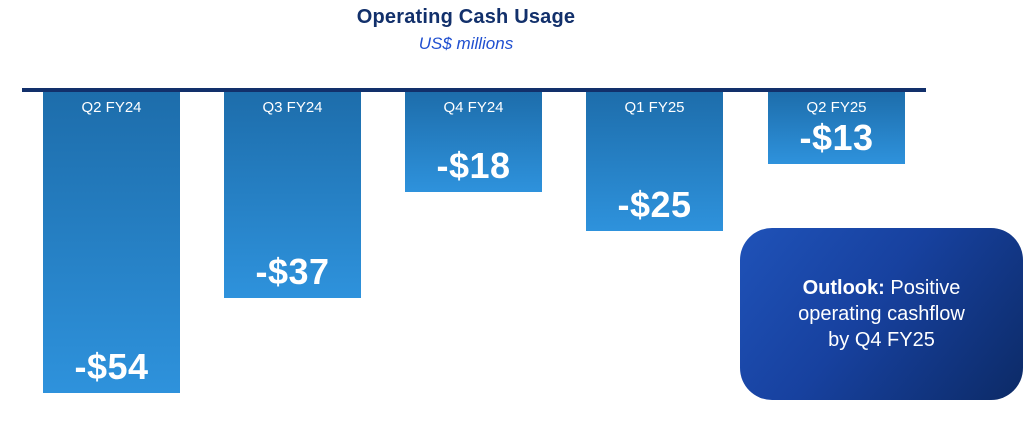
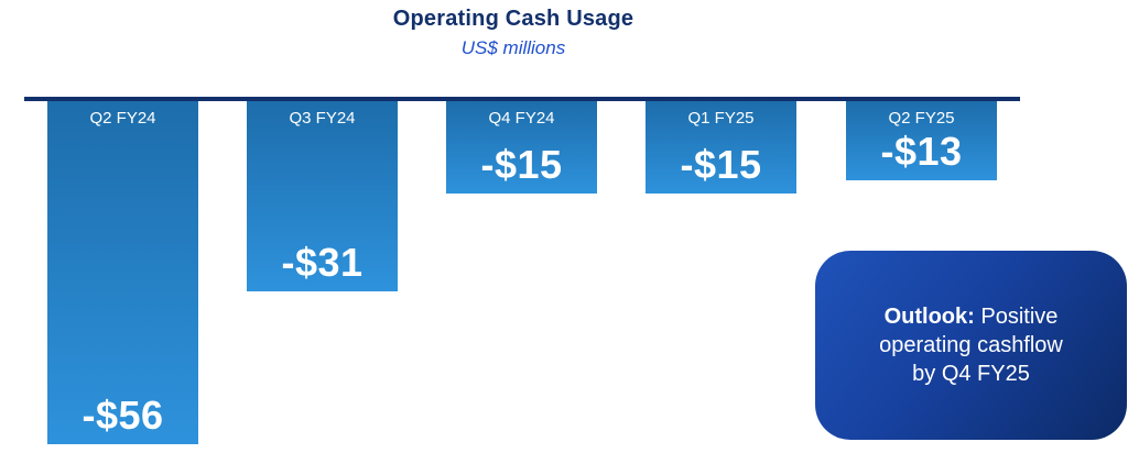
Q2 FY24: -$54 -> -$56
Q3 FY24: -$37 -> -$31
Q4 FY24: -$18 -> -$15
Q1 FY25: -$25 -> -$15
